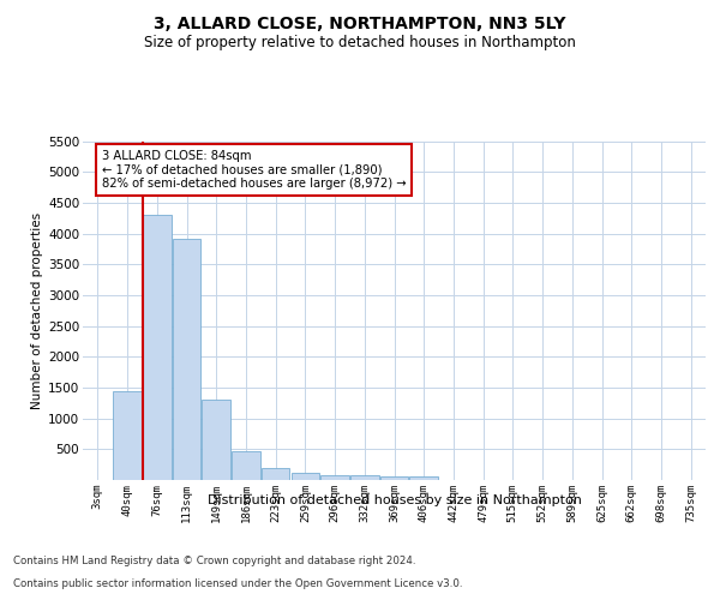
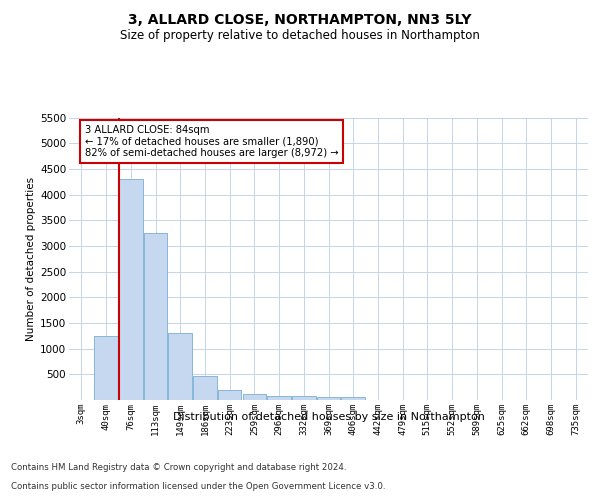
40sqm: 1440 -> 1250
113sqm: 3920 -> 3250
